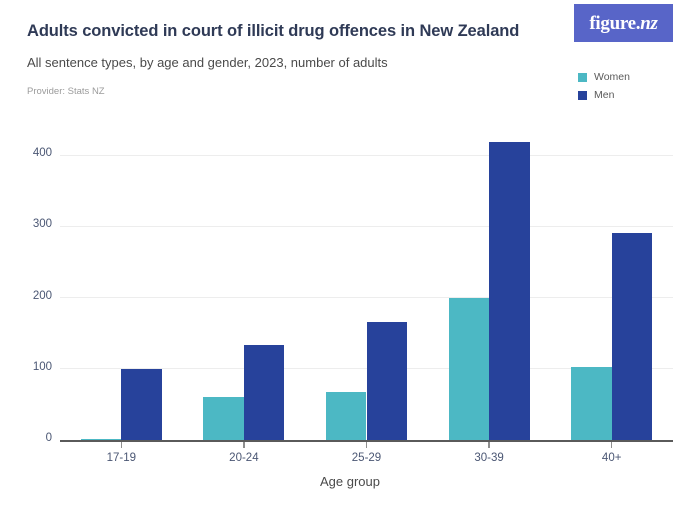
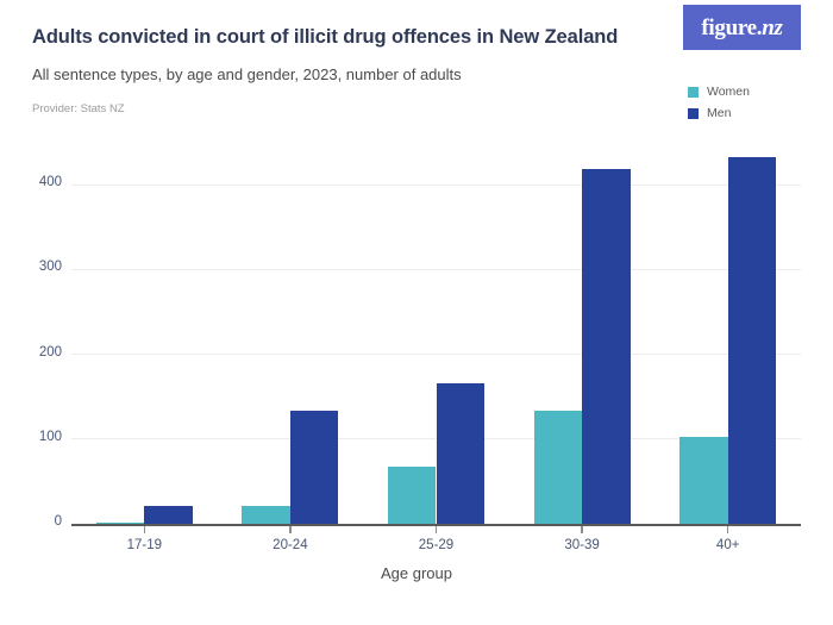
Men/17-19: 100 -> 20
Women/20-24: 60 -> 20
Women/30-39: 200 -> 130
Men/40+: 290 -> 430
